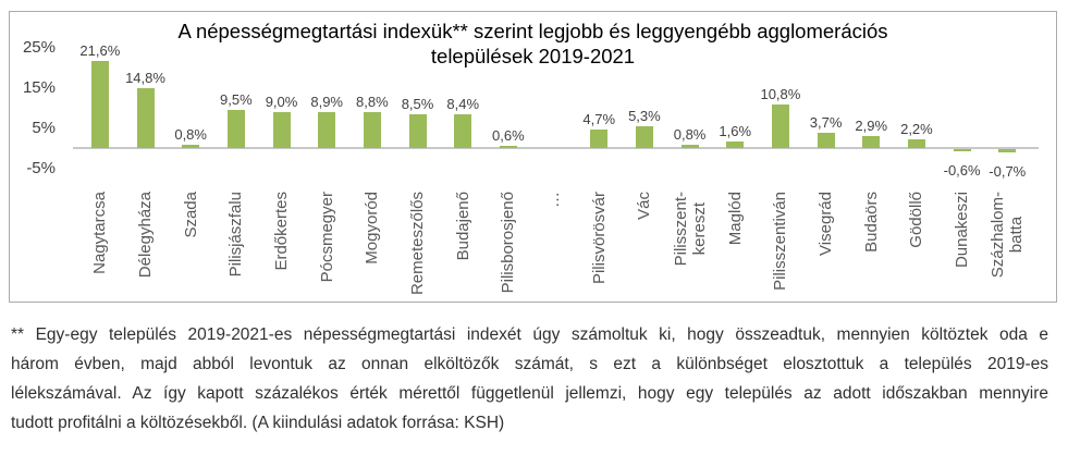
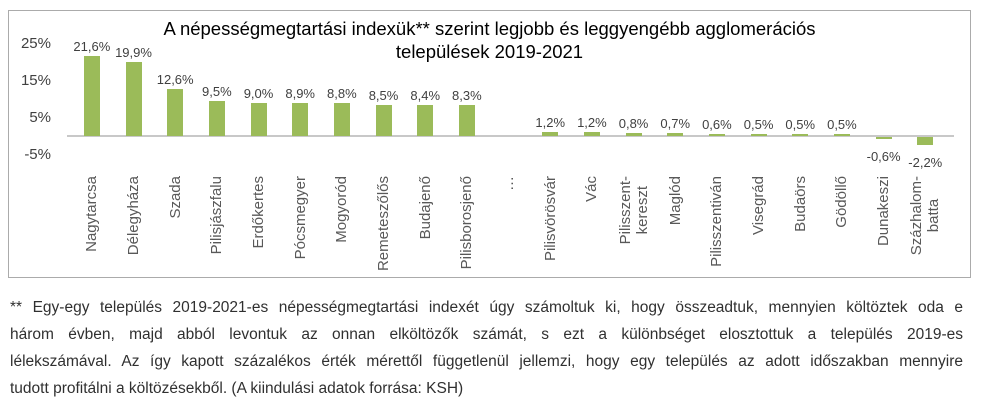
Délegyháza: 14,8% -> 19,9%
Szada: 0,8% -> 12,6%
Pilisborosjenő: 0,6% -> 8,3%
Pilisvörösvár: 4,7% -> 1,2%
Vác: 5,3% -> 1,2%
Maglód: 1,6% -> 0,7%
Pilisszentiván: 10,8% -> 0,6%
Visegrád: 3,7% -> 0,5%
Budaörs: 2,9% -> 0,5%
Gödöllő: 2,2% -> 0,5%
Százhalom- batta: -0,7% -> -2,2%
